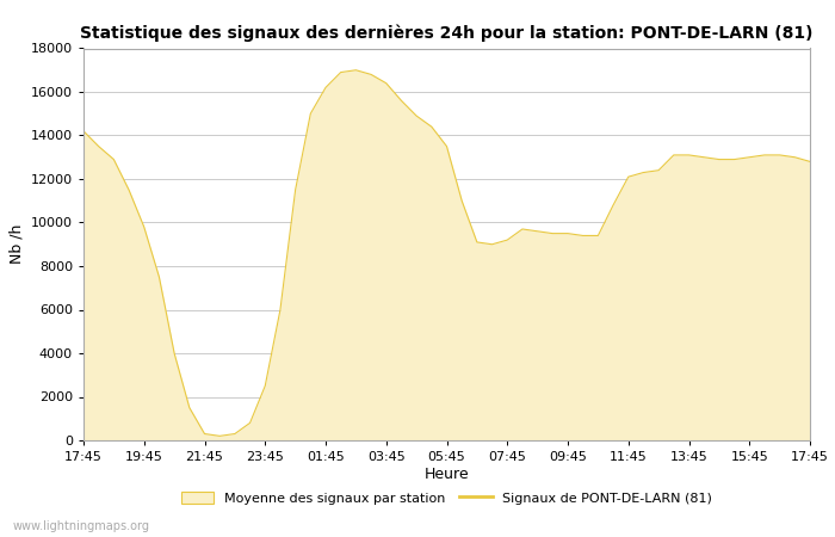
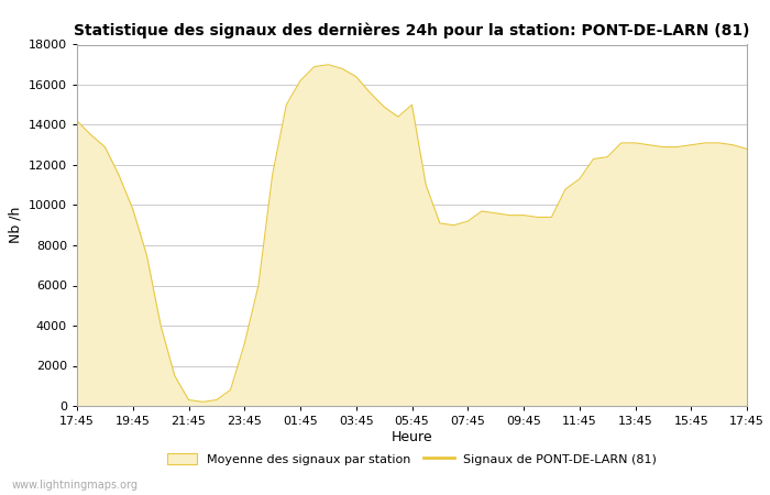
23:45: 2500 -> 3100
05:45: 13500 -> 15000
11:45: 12100 -> 11300
